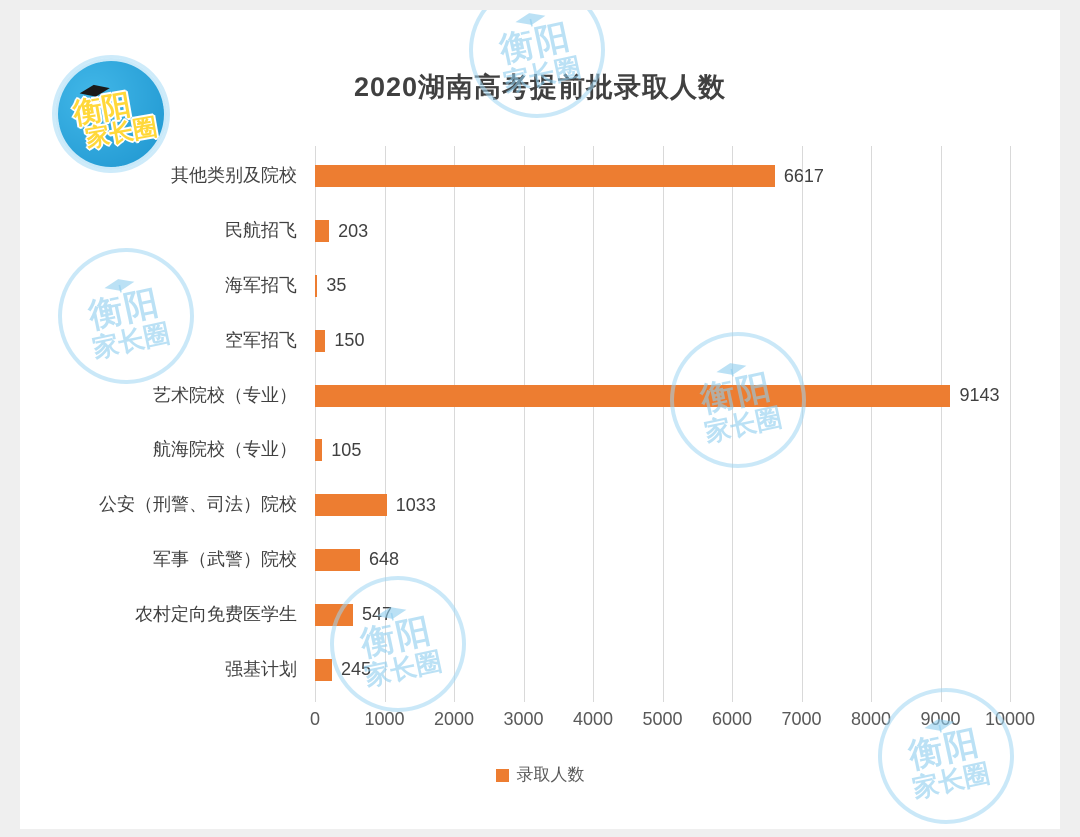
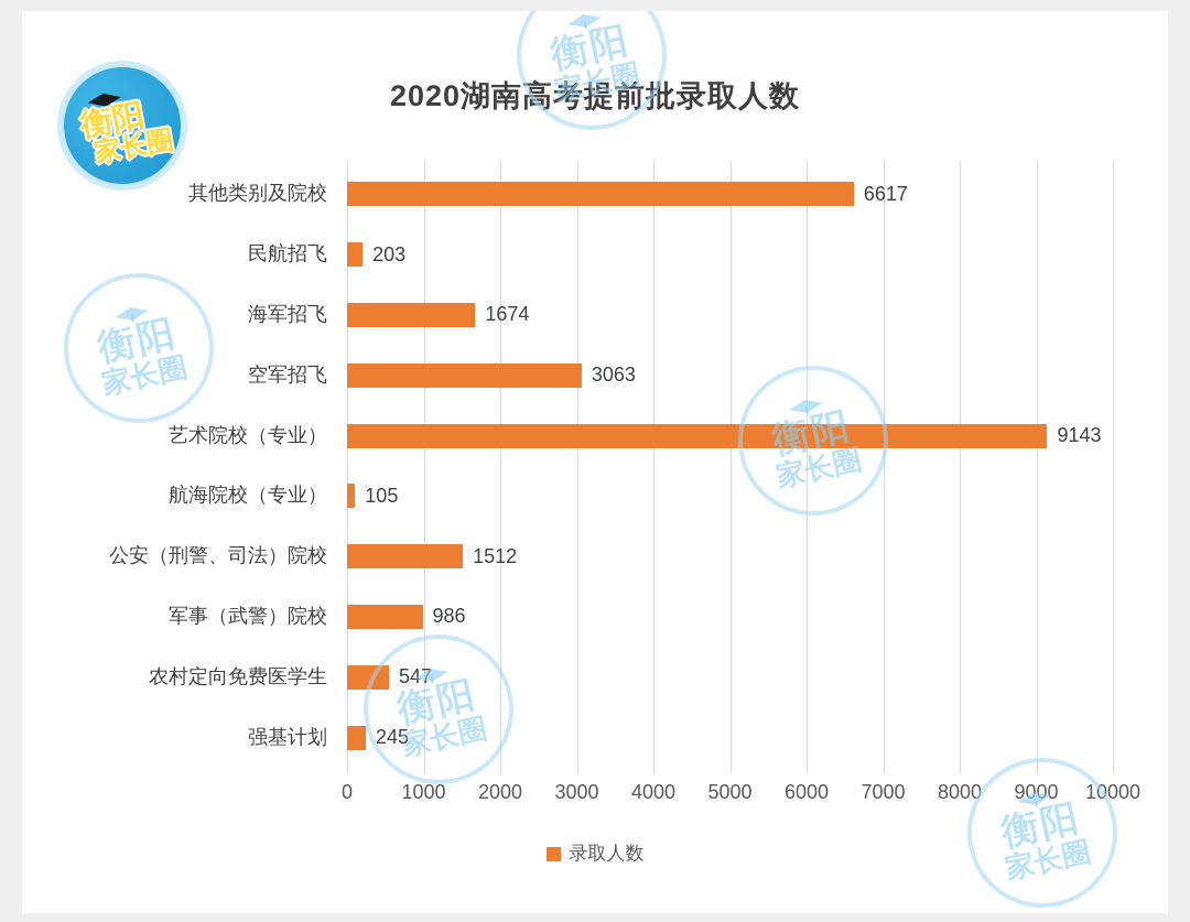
海军招飞: 35 -> 1674
空军招飞: 150 -> 3063
公安（刑警、司法）院校: 1033 -> 1512
军事（武警）院校: 648 -> 986
